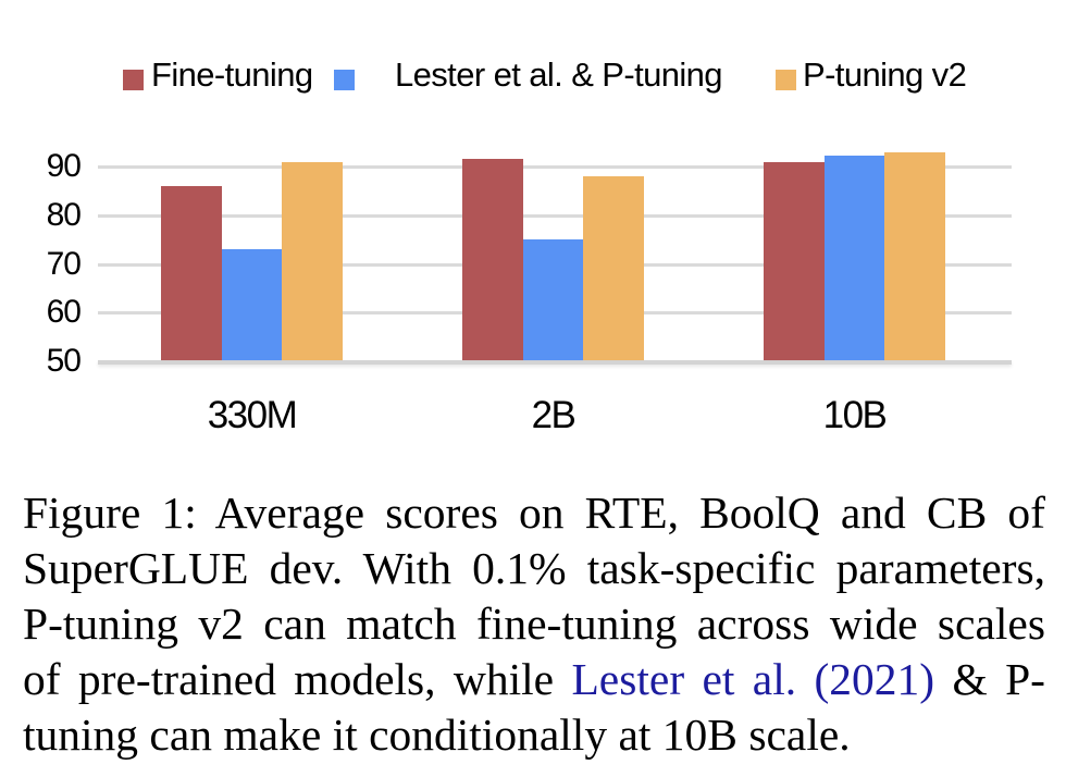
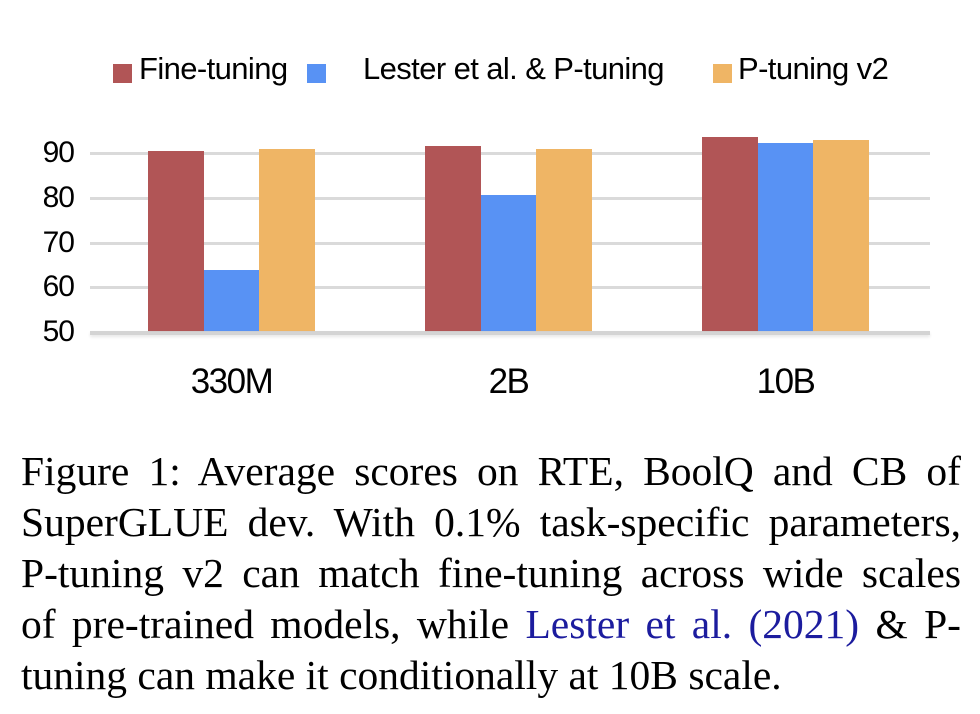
Fine-tuning/330M: 86 -> 90
Lester et al. & P-tuning/330M: 73 -> 64
Lester et al. & P-tuning/2B: 75 -> 81
P-tuning v2/2B: 88 -> 91
Fine-tuning/10B: 91 -> 94
